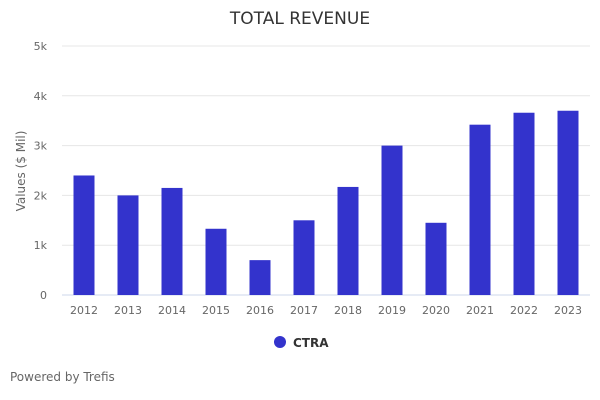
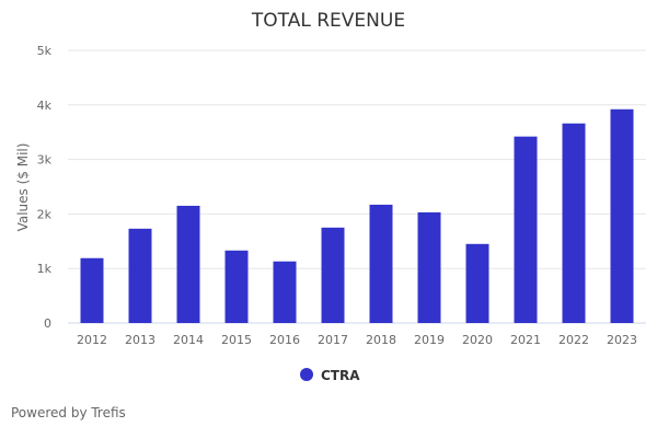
2012: 2.4k -> 1.2k
2013: 2.0k -> 1.7k
2016: 0.7k -> 1.1k
2017: 1.5k -> 1.8k
2019: 3.0k -> 2.0k
2023: 3.7k -> 3.9k
